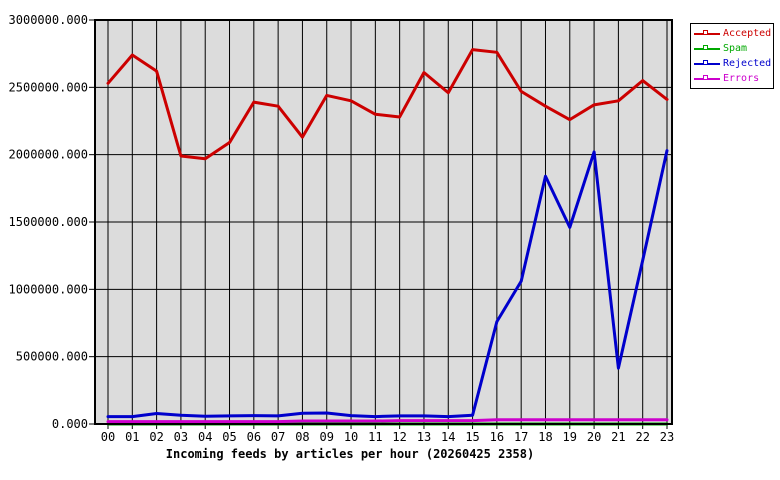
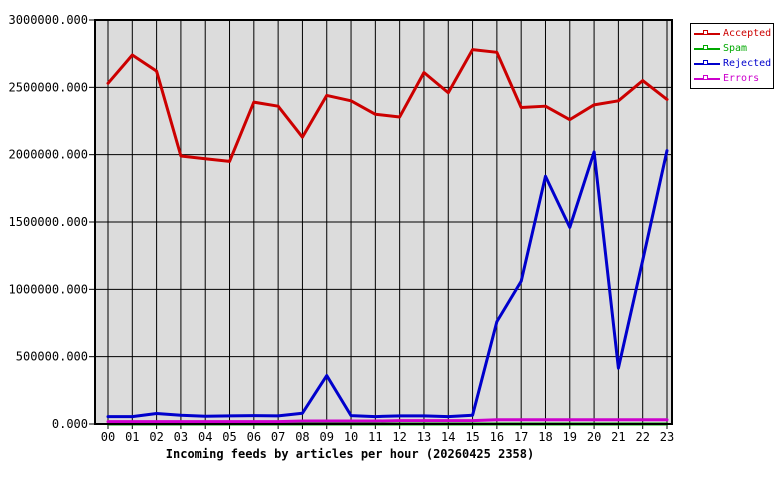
Accepted/05: 2090000 -> 1950000
Rejected/09: 80000 -> 360000
Accepted/17: 2470000 -> 2350000
